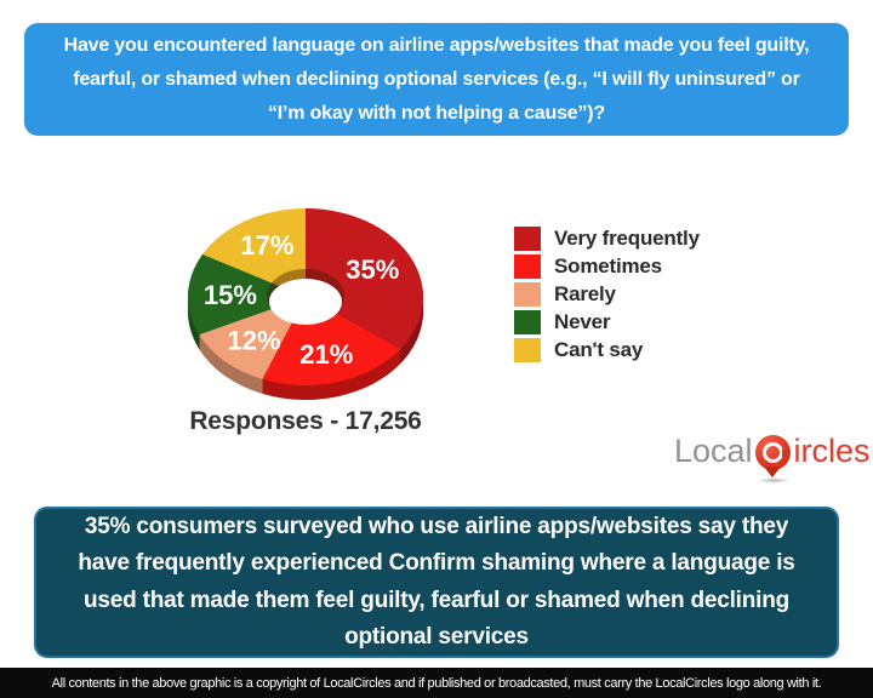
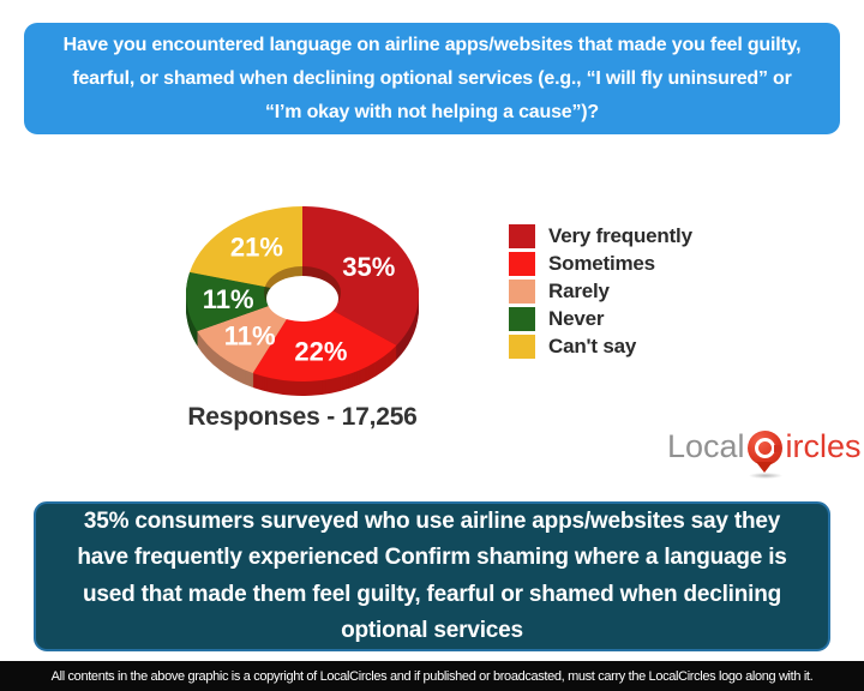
Sometimes: 21% -> 22%
Rarely: 12% -> 11%
Never: 15% -> 11%
Can't say: 17% -> 21%
